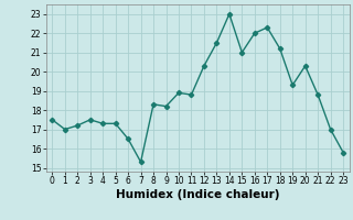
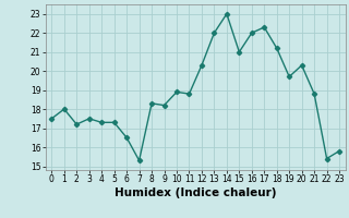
1: 17.0 -> 18.0
13: 21.5 -> 22.0
19: 19.3 -> 19.7
22: 17.0 -> 15.4
